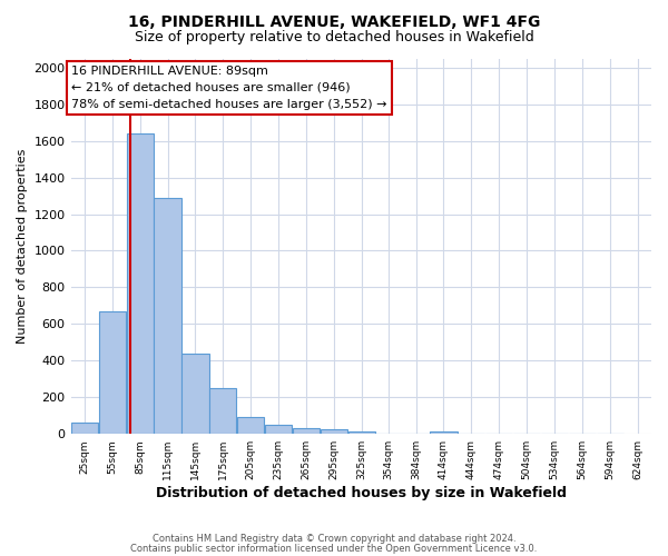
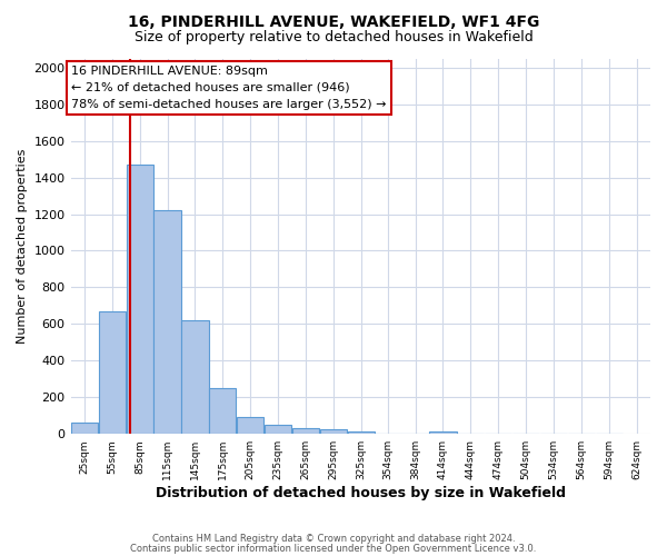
85sqm: 1640 -> 1470
115sqm: 1290 -> 1220
145sqm: 440 -> 620
